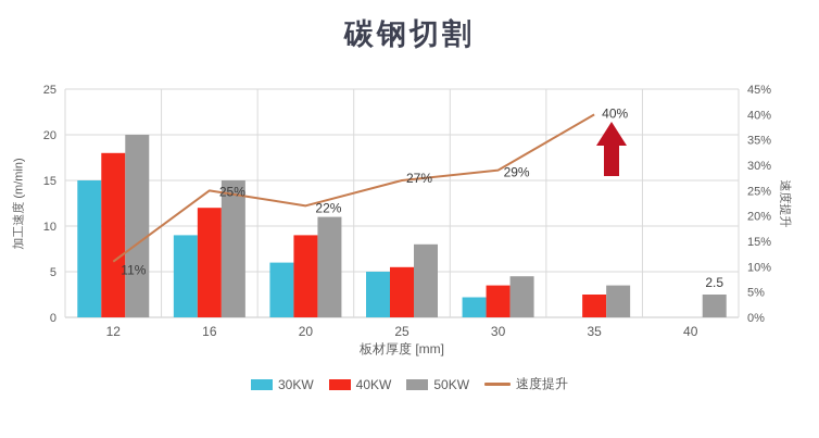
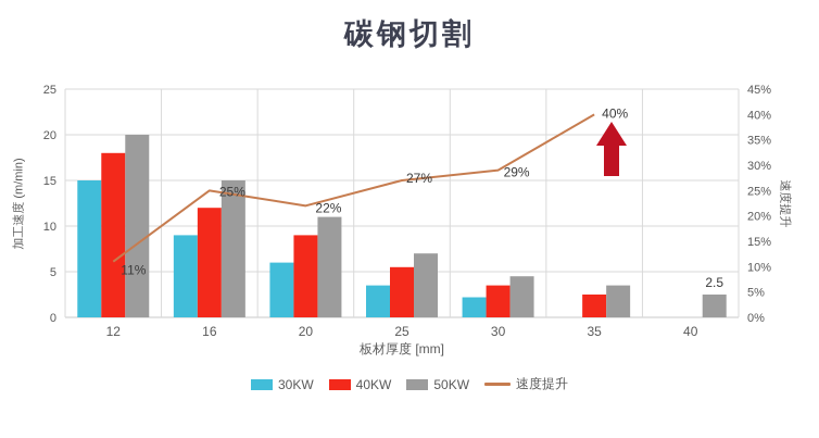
30KW/25: 5% -> 4%
50KW/25: 8% -> 7%
